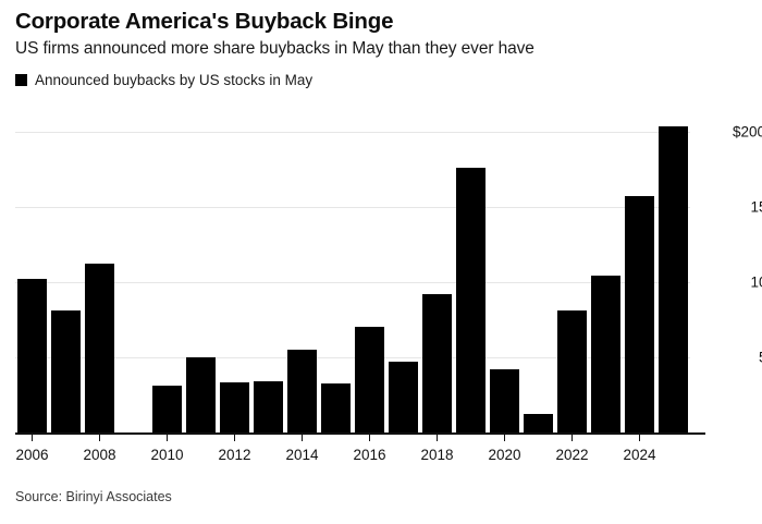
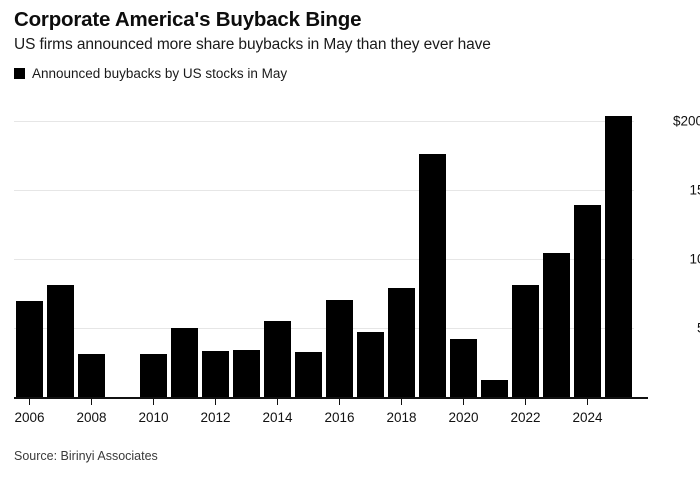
2006: $103B -> $70B
2008: $113B -> $32B
2018: $93B -> $80B
2024: $158B -> $140B
